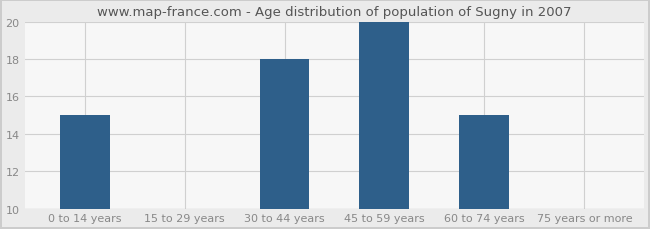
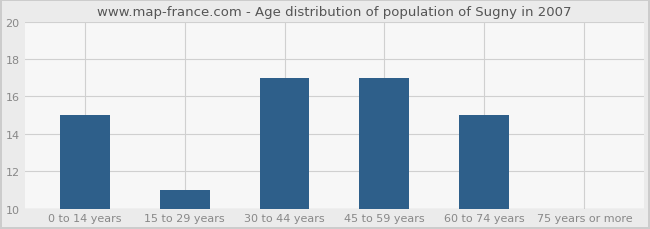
15 to 29 years: 10 -> 11
30 to 44 years: 18 -> 17
45 to 59 years: 20 -> 17
